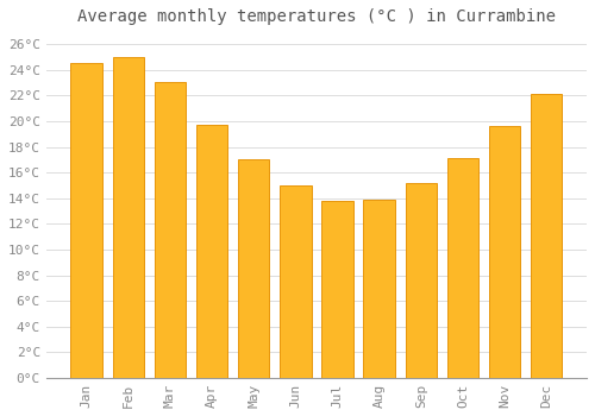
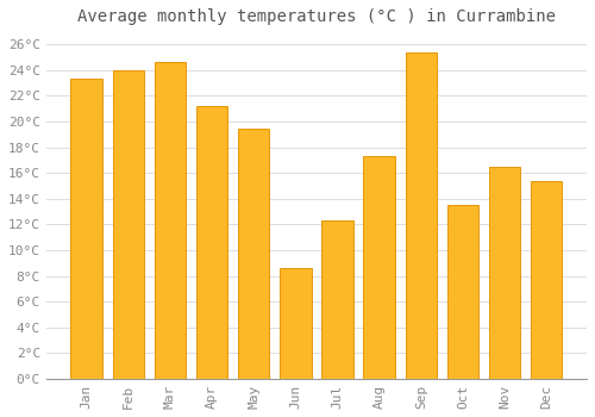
Jan: 24.5°C -> 23.3°C
Feb: 25.0°C -> 24.0°C
Mar: 23.0°C -> 24.6°C
Apr: 19.7°C -> 21.2°C
May: 17.0°C -> 19.4°C
Jun: 15.0°C -> 8.6°C
Jul: 13.8°C -> 12.3°C
Aug: 13.9°C -> 17.3°C
Sep: 15.2°C -> 25.4°C
Oct: 17.1°C -> 13.5°C
Nov: 19.6°C -> 16.5°C
Dec: 22.1°C -> 15.4°C
